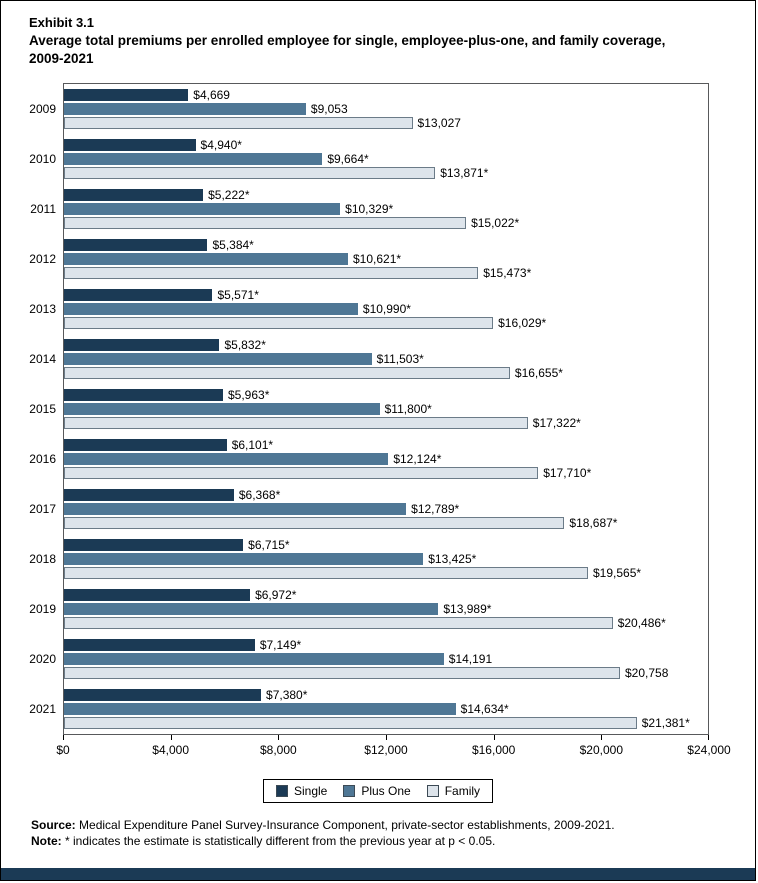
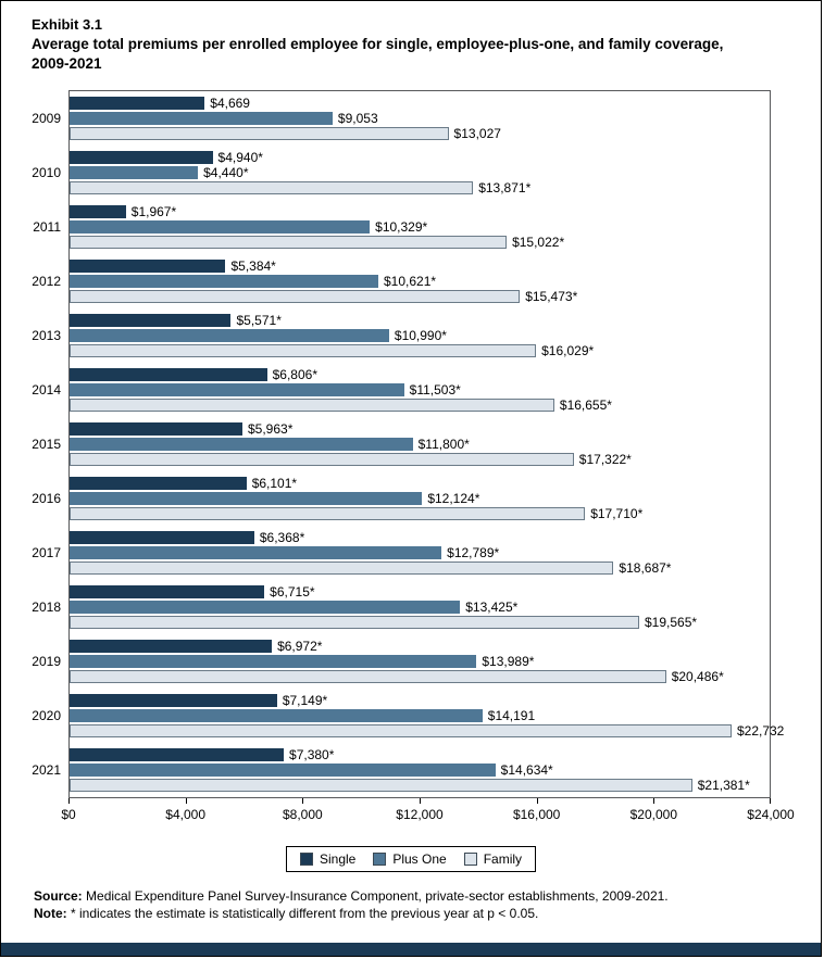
Plus One/2010: 9,664 -> 4,440
Single/2011: 5,222 -> 1,967
Single/2014: 5,832 -> 6,806
Family/2020: $20,758 -> $22,732
